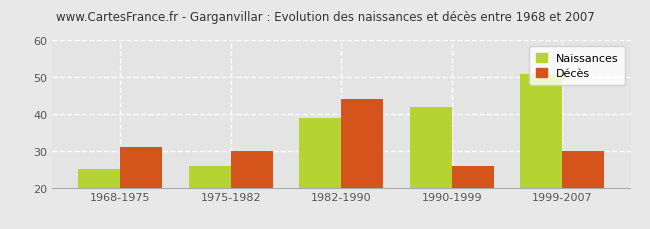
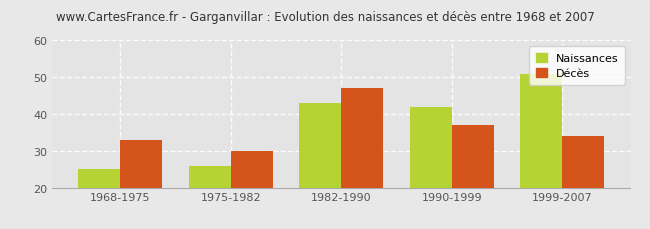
Décès/1968-1975: 31 -> 33
Naissances/1982-1990: 39 -> 43
Décès/1982-1990: 44 -> 47
Décès/1990-1999: 26 -> 37
Décès/1999-2007: 30 -> 34
